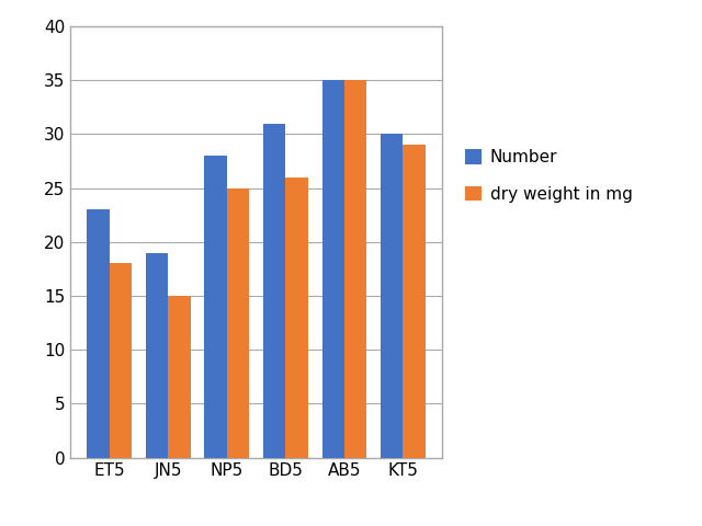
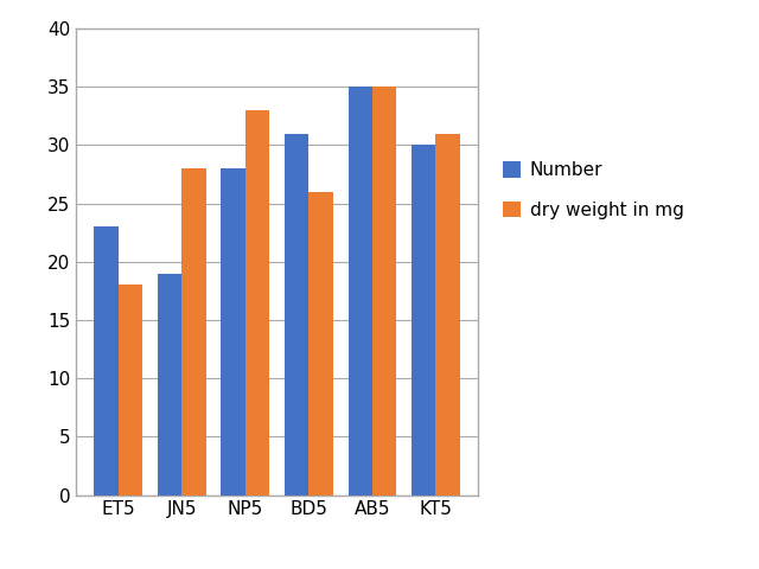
dry weight in mg/JN5: 15 -> 28
dry weight in mg/NP5: 25 -> 33
dry weight in mg/KT5: 29 -> 31
